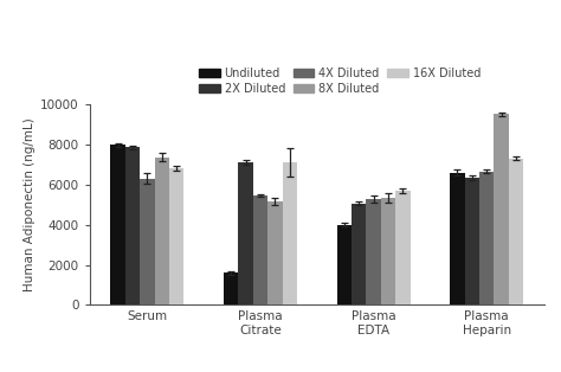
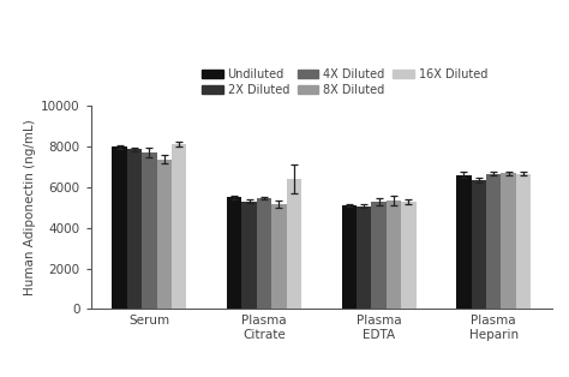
4X Diluted/Serum: 6300 -> 7700
16X Diluted/Serum: 6800 -> 8100
Undiluted/Plasma Citrate: 1600 -> 5500
2X Diluted/Plasma Citrate: 7100 -> 5300
16X Diluted/Plasma Citrate: 7100 -> 6400
Undiluted/Plasma EDTA: 4000 -> 5100
16X Diluted/Plasma EDTA: 5700 -> 5300
8X Diluted/Plasma Heparin: 9500 -> 6700
16X Diluted/Plasma Heparin: 7300 -> 6600
